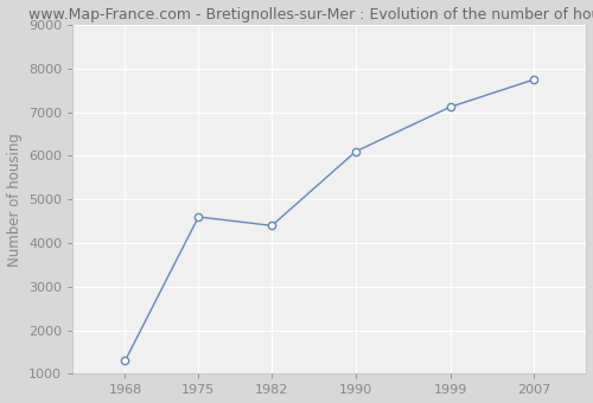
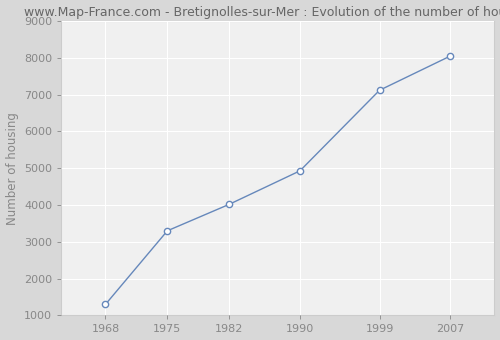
1975: 4600 -> 3300
1982: 4400 -> 4020
1990: 6100 -> 4930
2007: 7750 -> 8050
